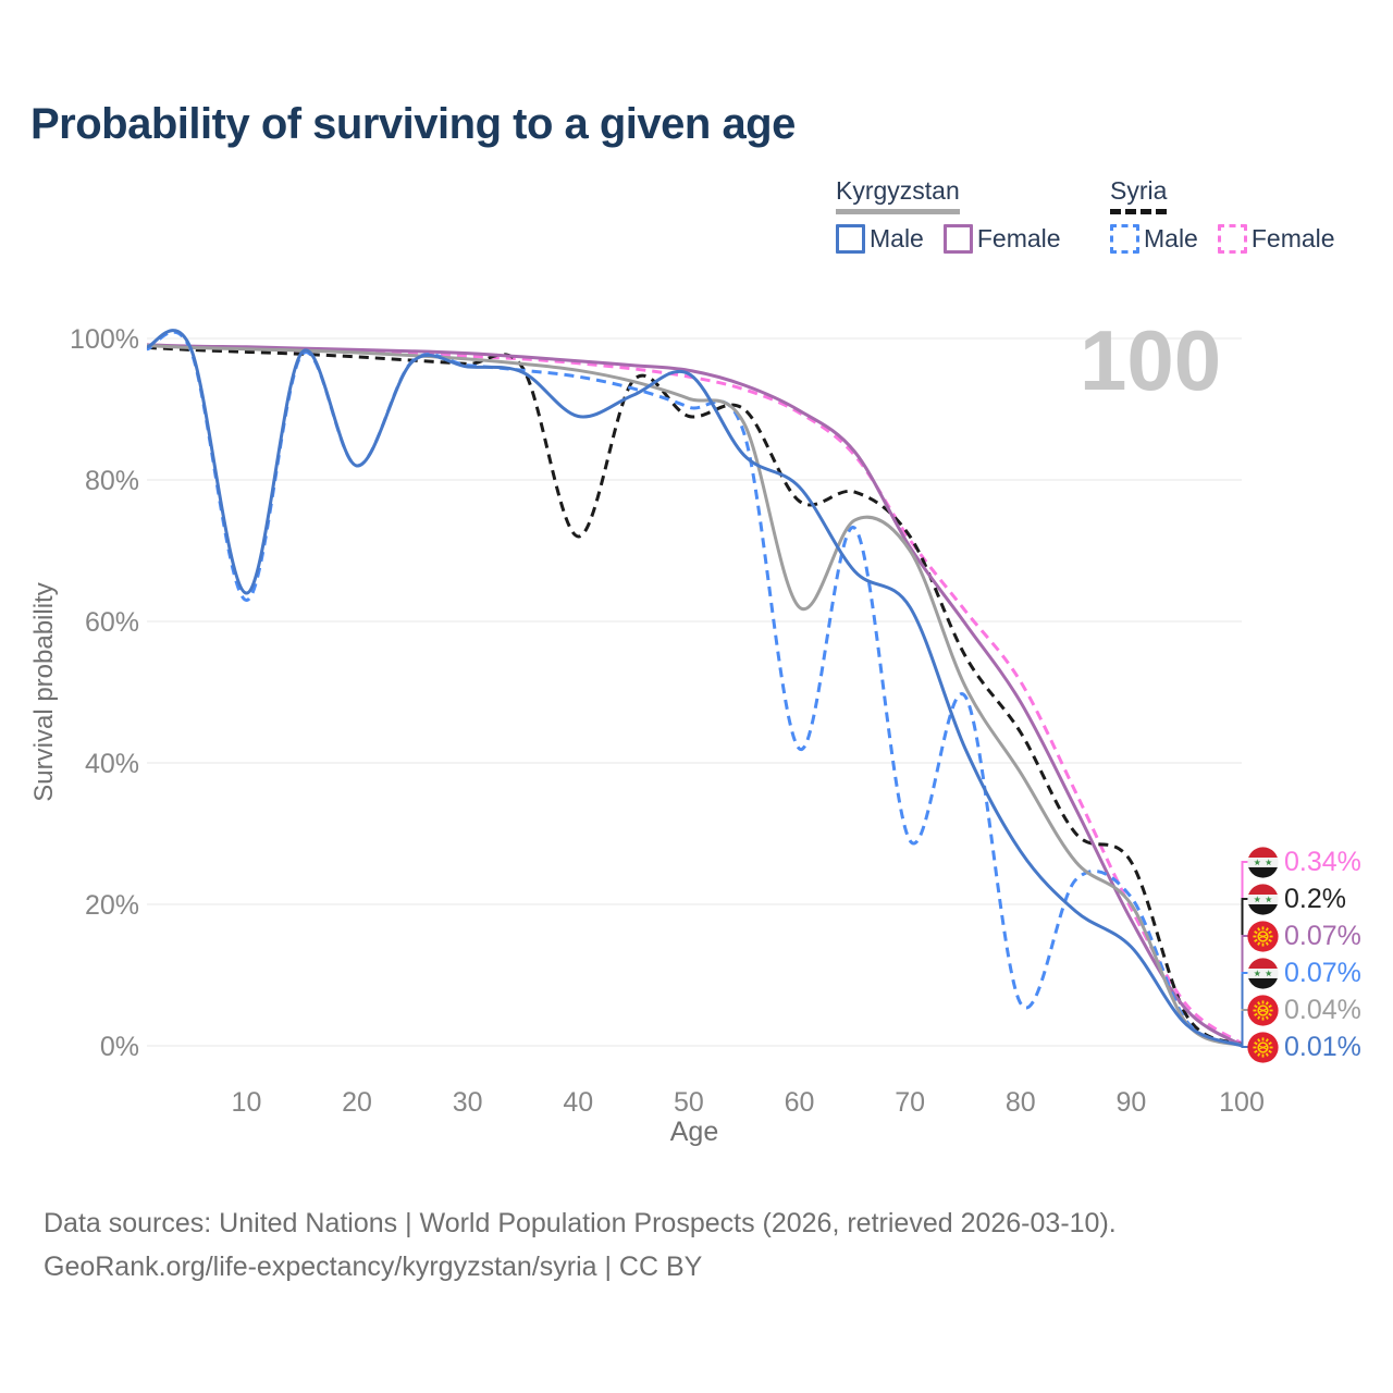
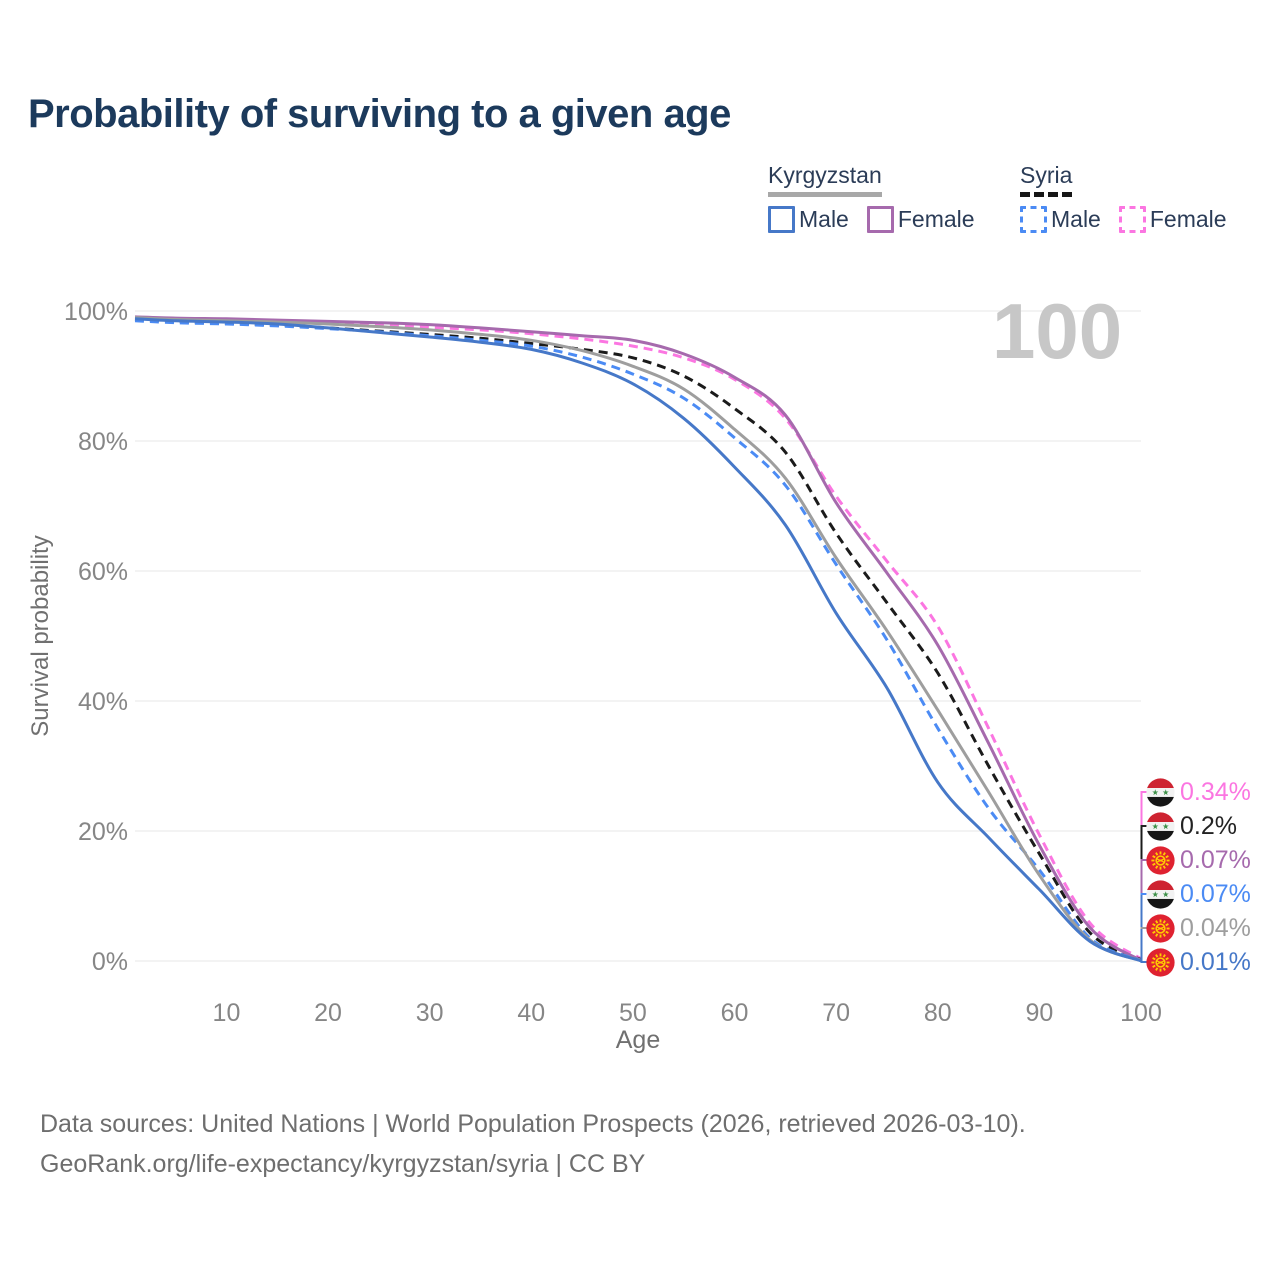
Syria Male/10: 63% -> 98%
Kyrgyzstan Male/10: 64% -> 98%
Syria Male/20: 82% -> 97%
Kyrgyzstan Male/20: 82% -> 97%
Syria/40: 72% -> 95%
Kyrgyzstan Male/40: 89% -> 94%
Syria/50: 89% -> 93%
Kyrgyzstan Male/50: 95% -> 89%
Syria/60: 77% -> 85%
Syria Male/60: 42% -> 80%
Kyrgyzstan/60: 62% -> 82%
Kyrgyzstan Male/60: 79% -> 76%
Syria/70: 72% -> 66%
Syria Male/70: 29% -> 61%
Kyrgyzstan/70: 70% -> 62%
Kyrgyzstan Male/70: 62% -> 54%
Syria Male/80: 6% -> 36%
Syria/90: 26% -> 16%
Syria Male/90: 21% -> 14%
Kyrgyzstan/90: 20% -> 13%
Kyrgyzstan Male/90: 14% -> 11%
